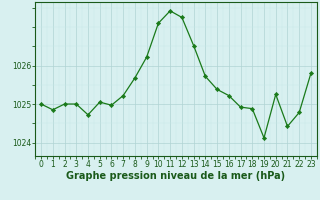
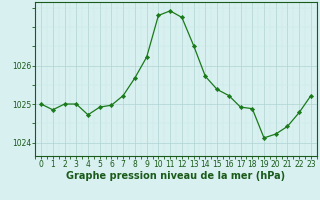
5: 1025.05 -> 1024.92
10: 1027.10 -> 1027.30
20: 1025.25 -> 1024.22
23: 1025.80 -> 1025.22
